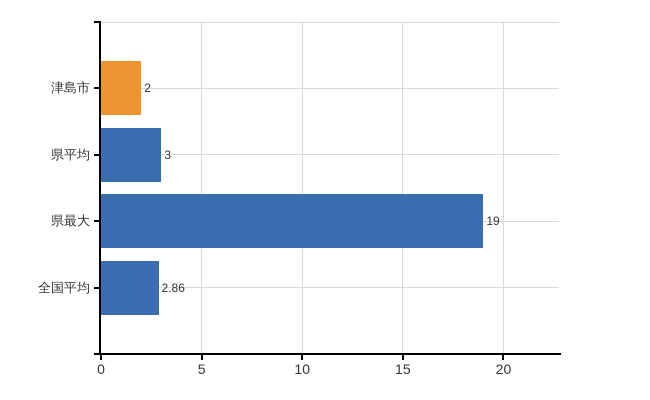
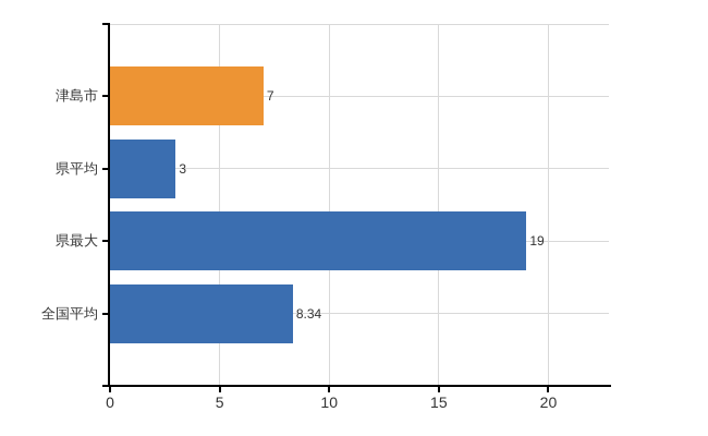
津島市: 2 -> 7
全国平均: 2.86 -> 8.34
